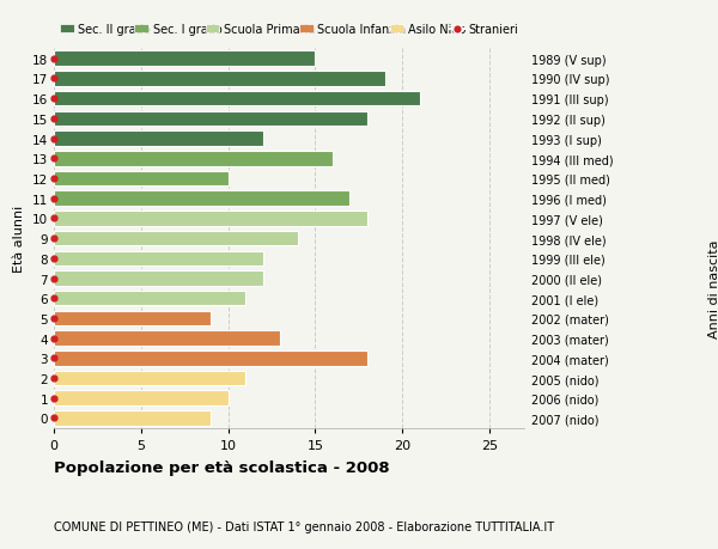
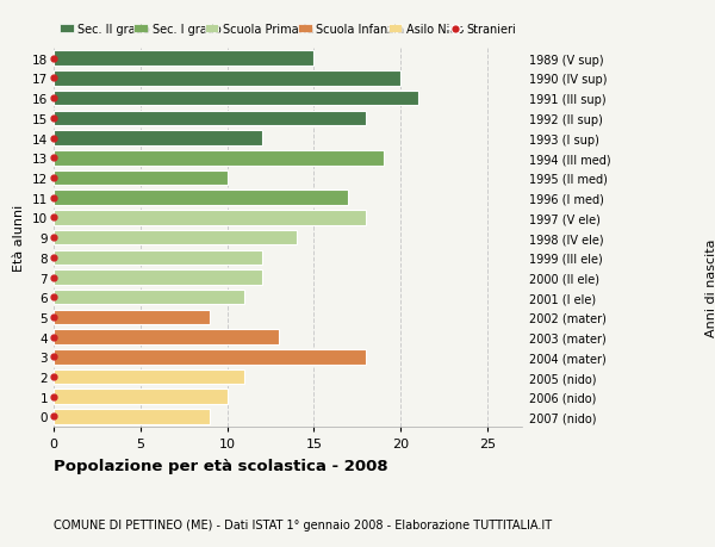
17: 19 -> 20
13: 16 -> 19
